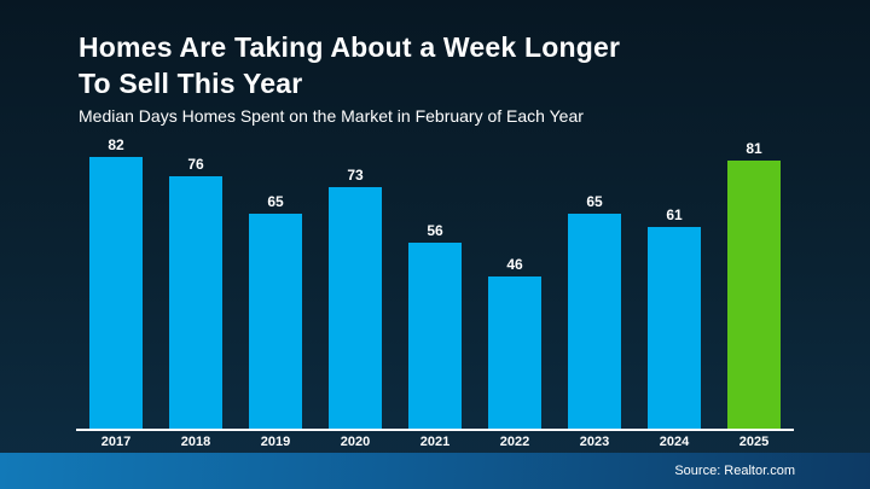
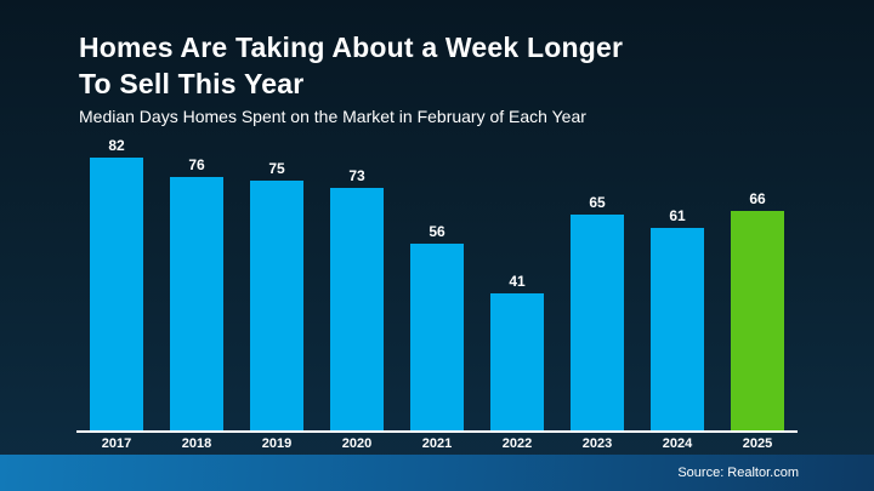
2019: 65 -> 75
2022: 46 -> 41
2025: 81 -> 66
